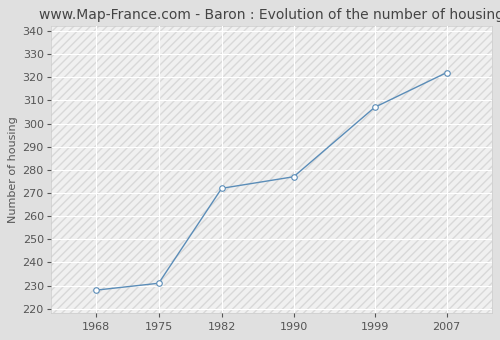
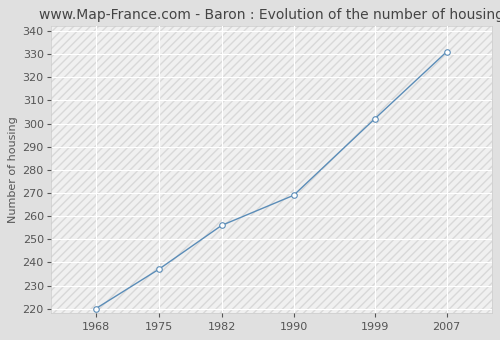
1968: 228 -> 220
1975: 231 -> 237
1982: 272 -> 256
1990: 277 -> 269
1999: 307 -> 302
2007: 322 -> 331
